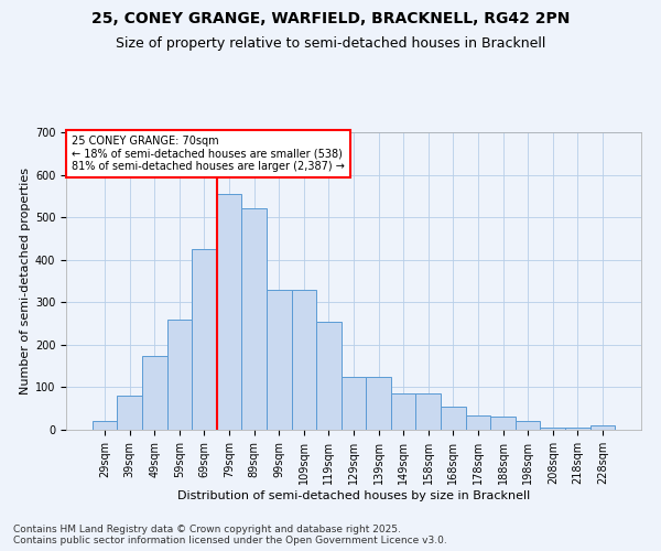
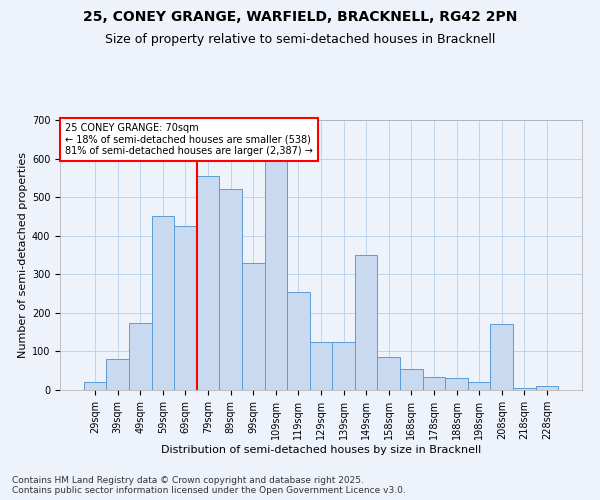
59sqm: 260 -> 450
109sqm: 330 -> 600
149sqm: 85 -> 350
208sqm: 5 -> 170
